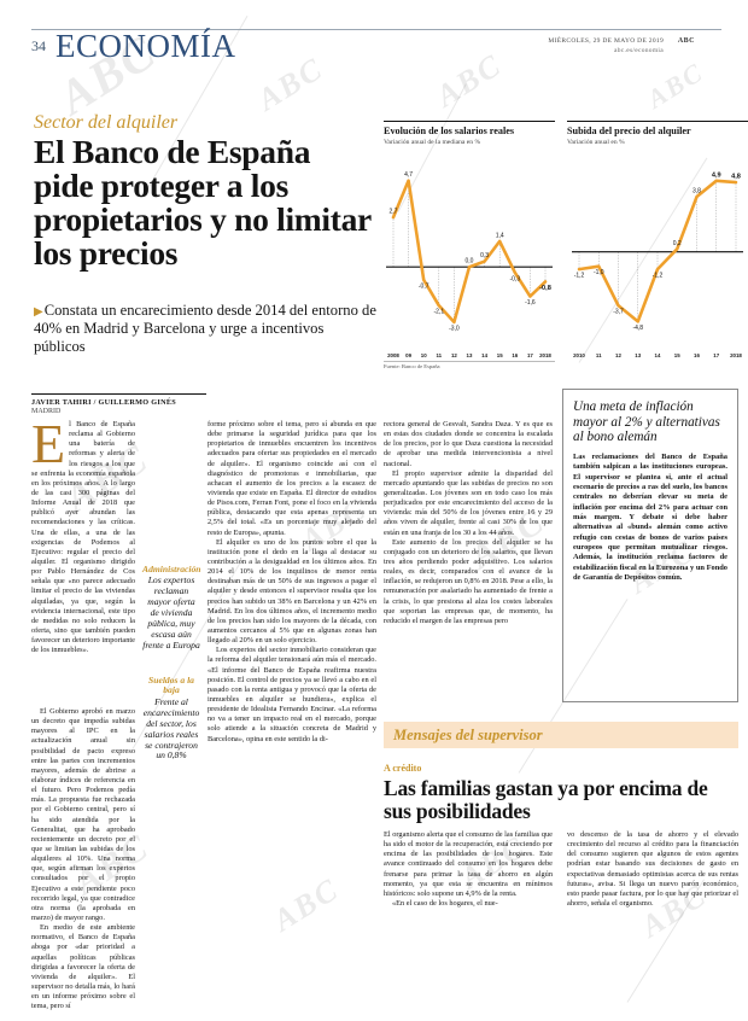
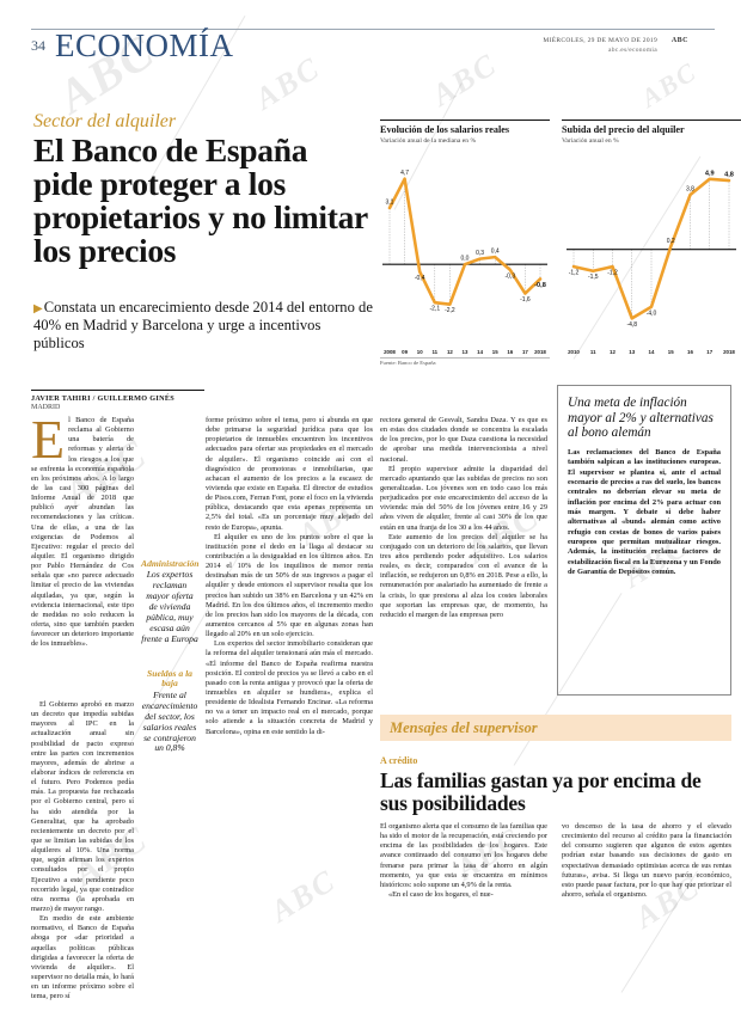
Evolución de los salarios reales/2008: 2,7 -> 3,1
Evolución de los salarios reales/10: -0,7 -> -0,4
Evolución de los salarios reales/12: -3,0 -> -2,2
Evolución de los salarios reales/15: 1,4 -> 0,4
Subida del precio del alquiler/11: -1,0 -> -1,5
Subida del precio del alquiler/12: -3,7 -> -1,2
Subida del precio del alquiler/14: -1,2 -> -4,0
